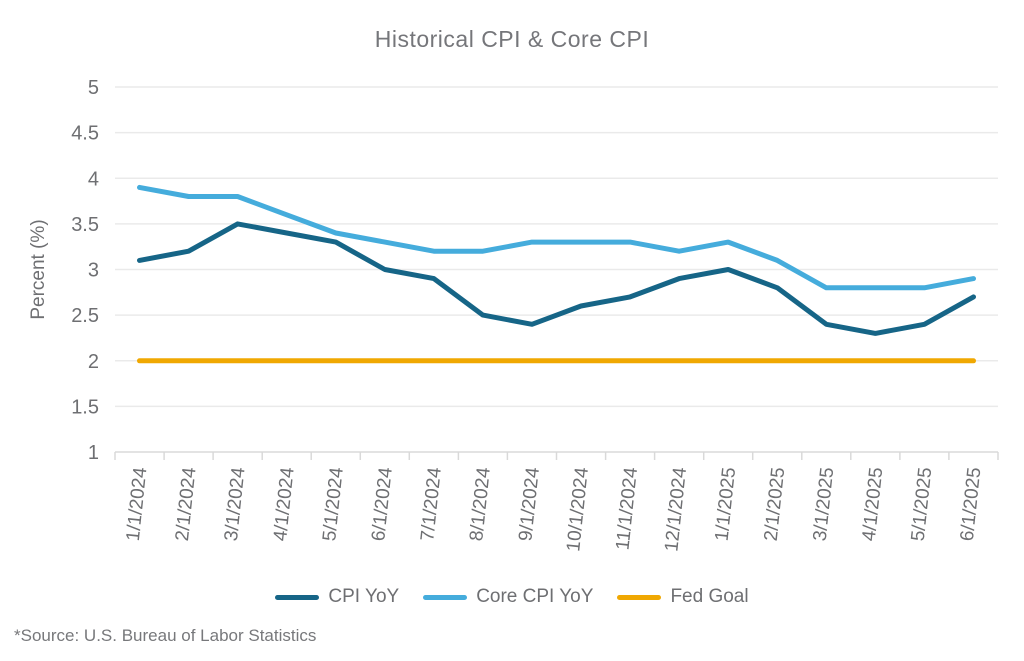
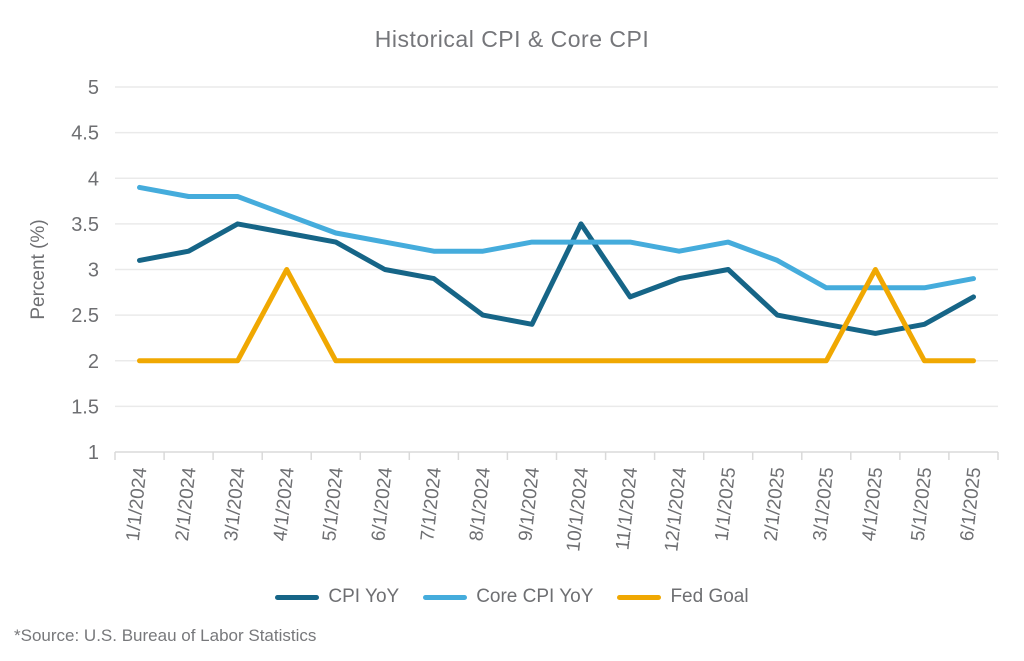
Fed Goal/4/1/2024: 2 -> 3
CPI YoY/10/1/2024: 2.6 -> 3.5
CPI YoY/2/1/2025: 2.8 -> 2.5
Fed Goal/4/1/2025: 2 -> 3
